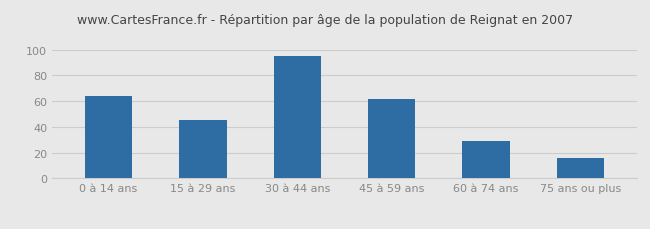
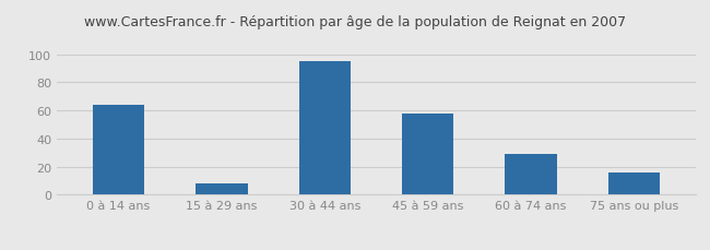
15 à 29 ans: 45 -> 8
45 à 59 ans: 62 -> 58
